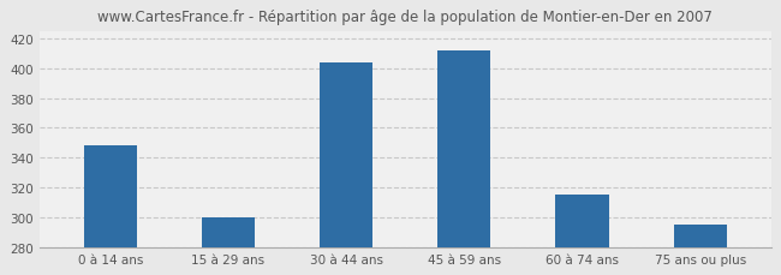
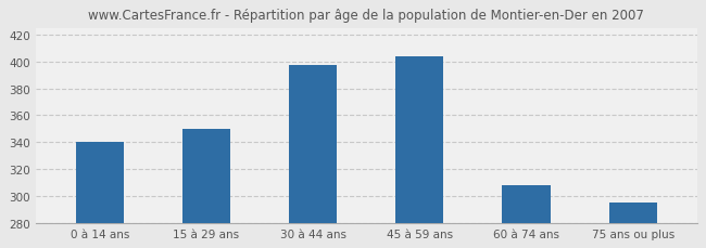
0 à 14 ans: 348 -> 340
15 à 29 ans: 300 -> 350
30 à 44 ans: 404 -> 397
45 à 59 ans: 412 -> 404
60 à 74 ans: 315 -> 308
